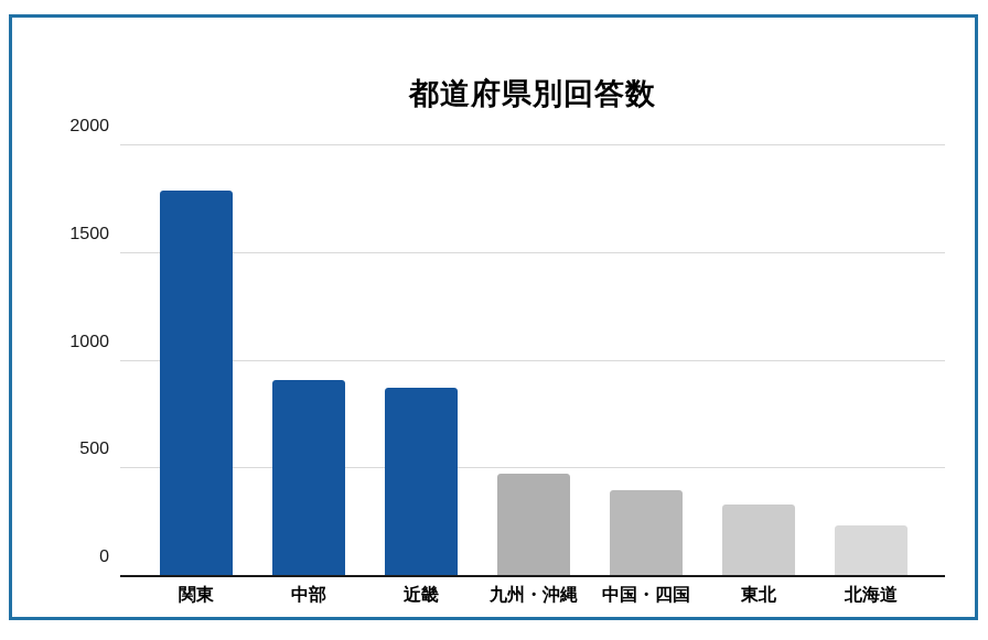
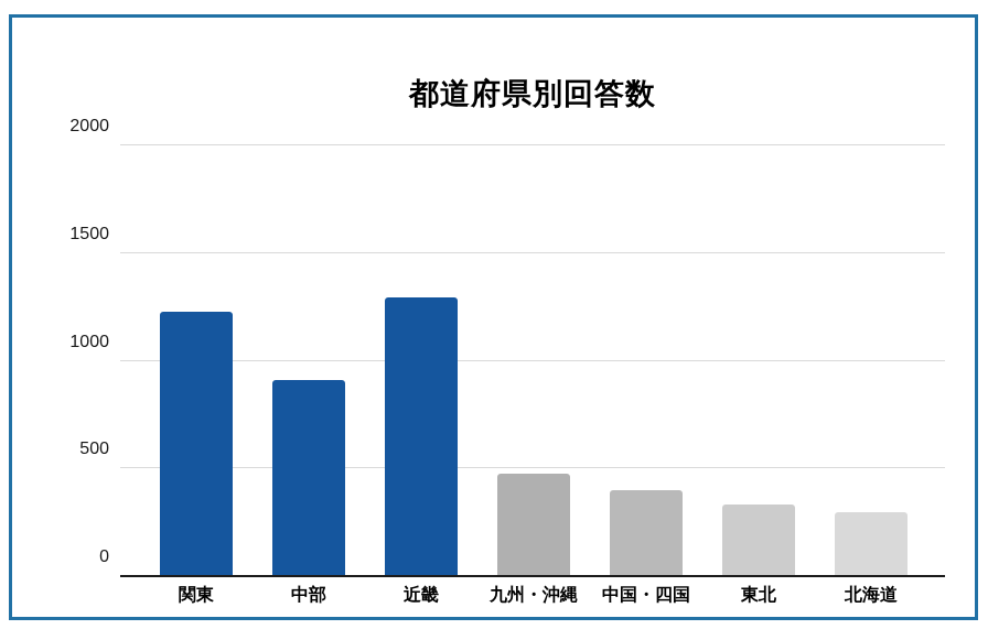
関東: 1780 -> 1220
近畿: 870 -> 1290
北海道: 230 -> 290
